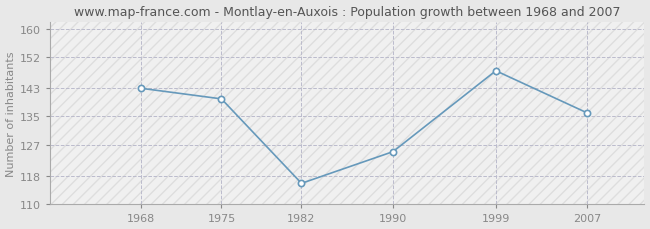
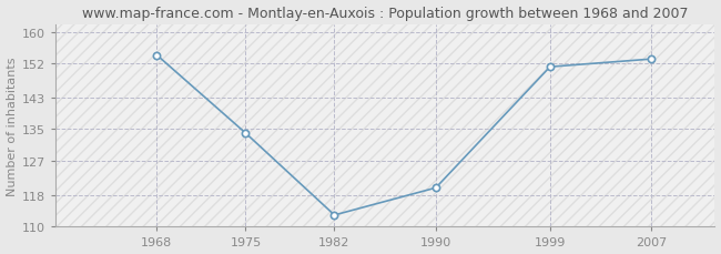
1968: 143 -> 154
1975: 140 -> 134
1982: 116 -> 113
1990: 125 -> 120
1999: 148 -> 151
2007: 136 -> 153
